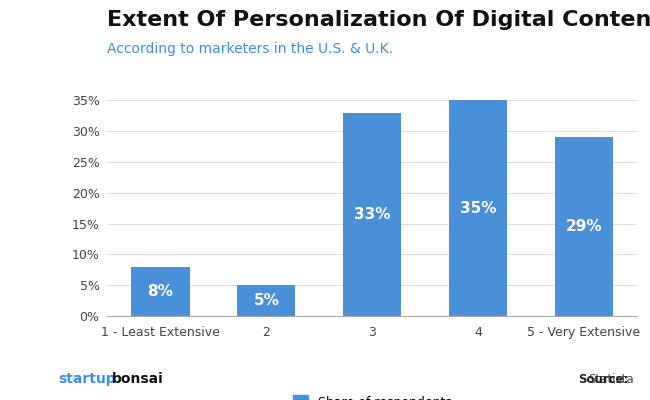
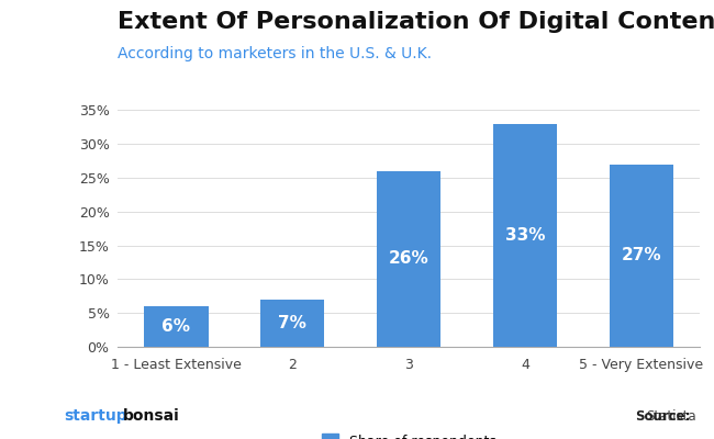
1 - Least Extensive: 8% -> 6%
2: 5% -> 7%
3: 33% -> 26%
4: 35% -> 33%
5 - Very Extensive: 29% -> 27%
